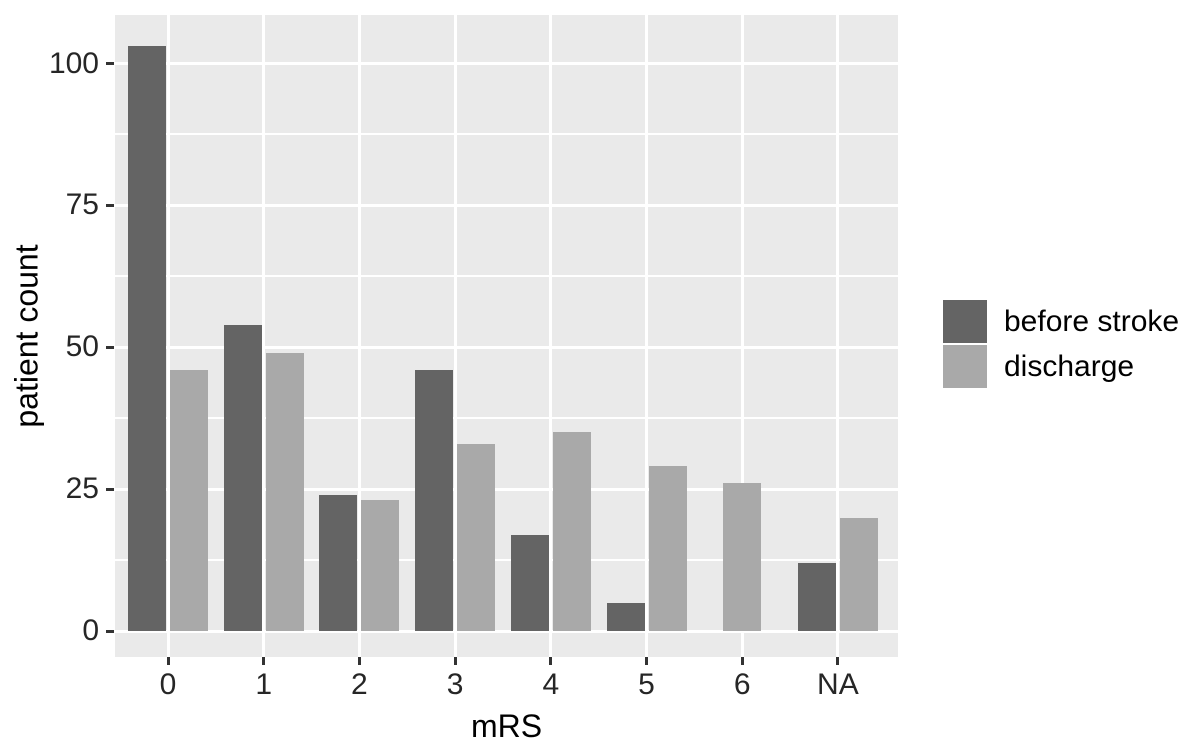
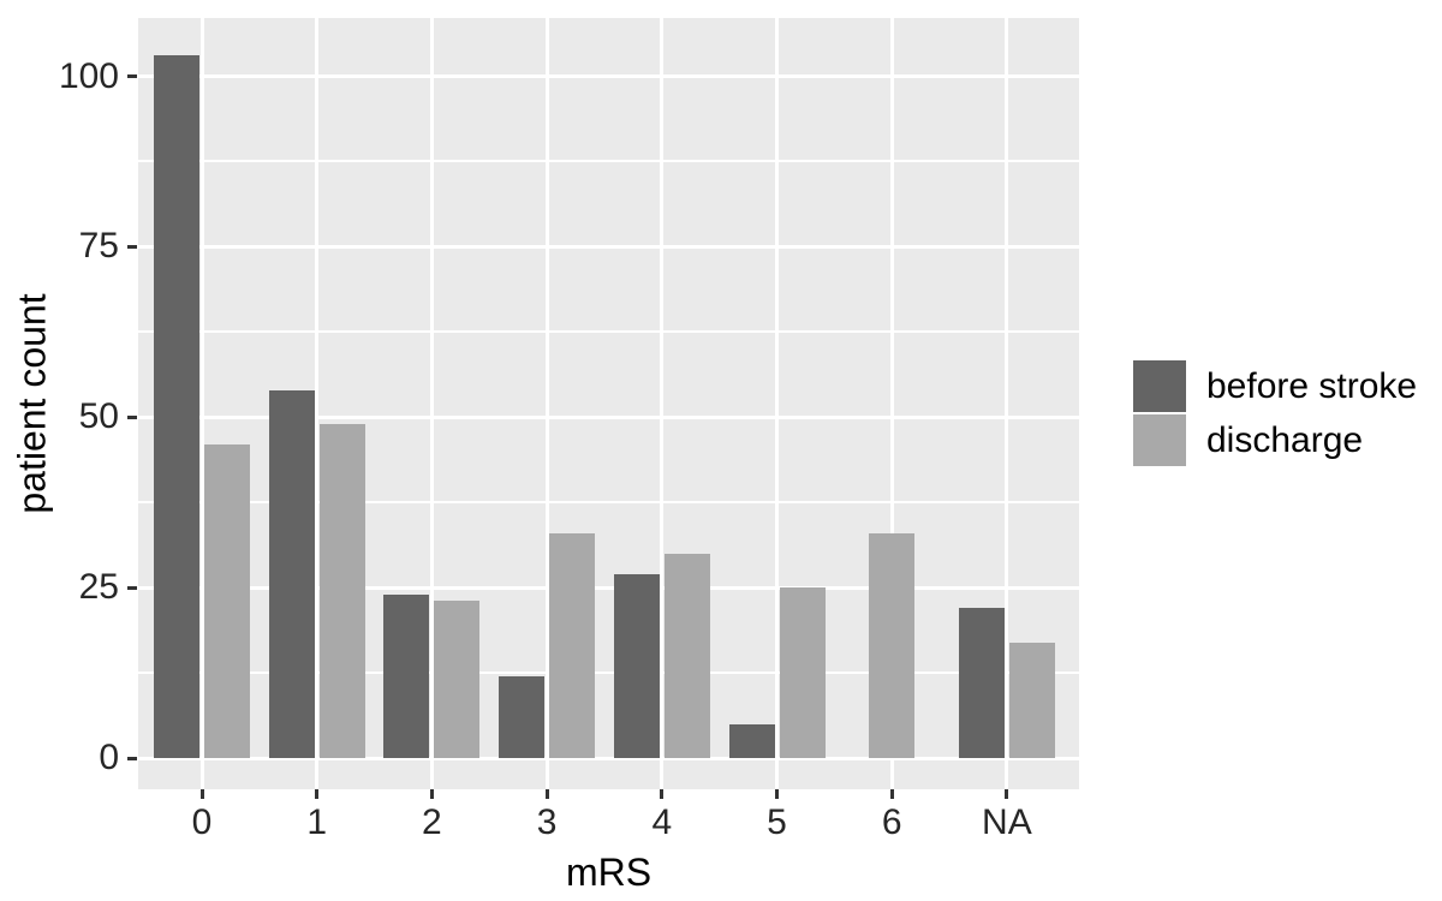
before stroke/3: 46 -> 12
before stroke/4: 17 -> 27
discharge/4: 35 -> 30
discharge/5: 29 -> 25
discharge/6: 26 -> 33
before stroke/NA: 12 -> 22
discharge/NA: 20 -> 17
